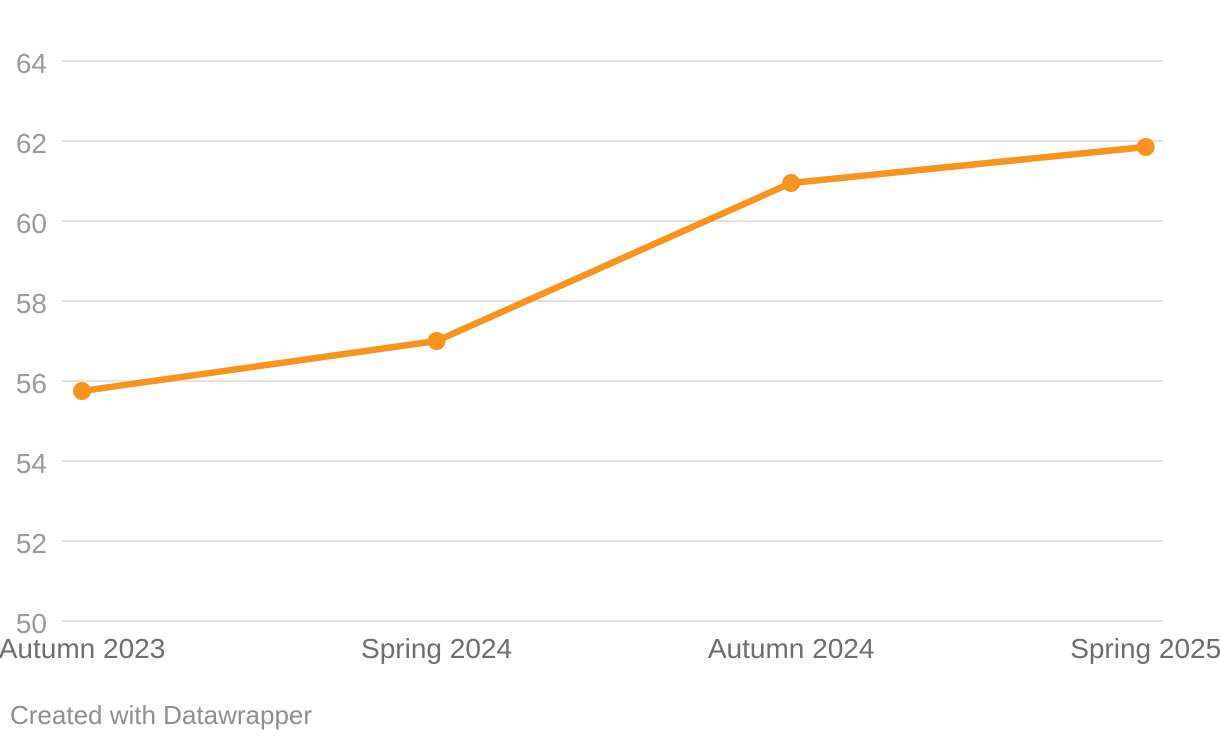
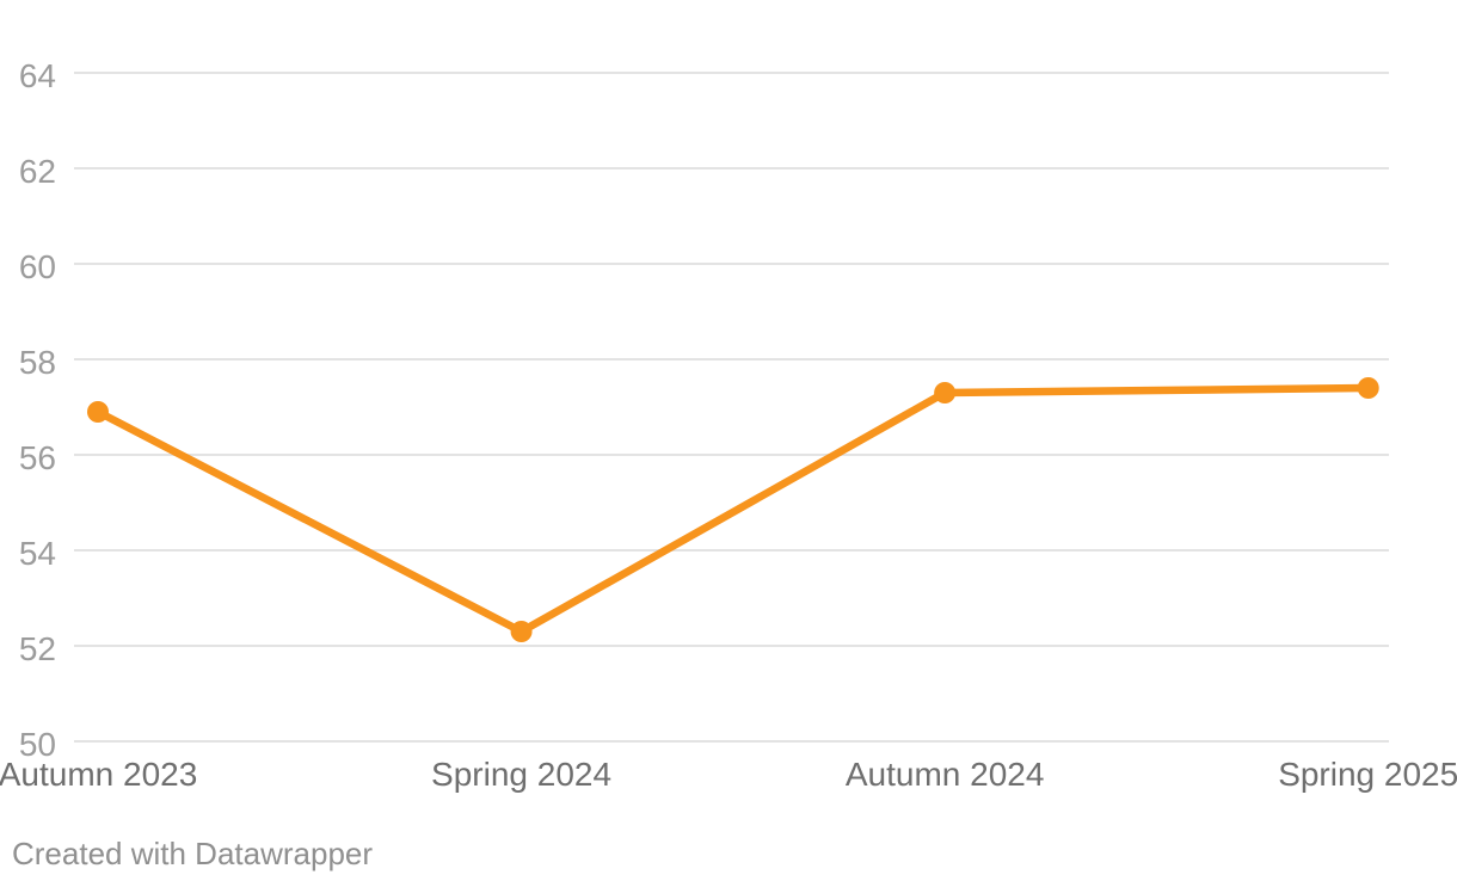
Autumn 2023: 55.8 -> 56.9
Spring 2024: 57.0 -> 52.3
Autumn 2024: 61.0 -> 57.3
Spring 2025: 61.9 -> 57.4
